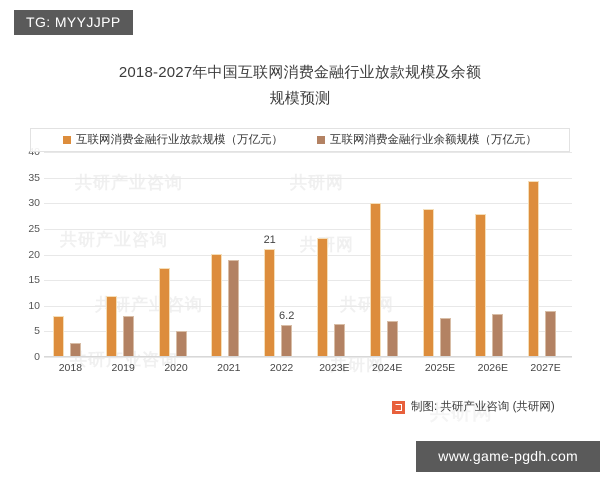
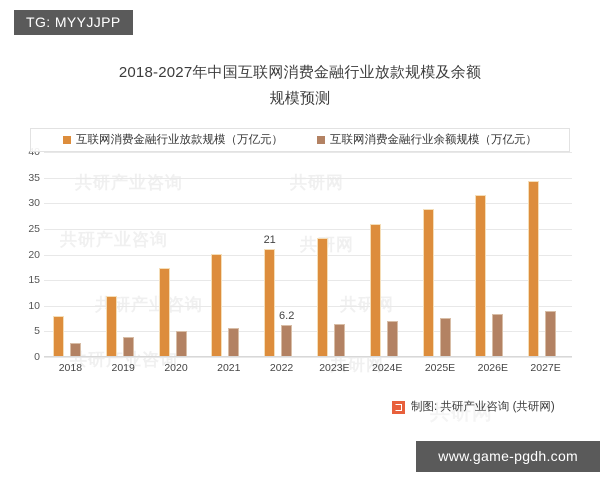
互联网消费金融行业余额规模（万亿元）/2019: 8 -> 4
互联网消费金融行业余额规模（万亿元）/2021: 19 -> 6
互联网消费金融行业放款规模（万亿元）/2024E: 30 -> 26
互联网消费金融行业放款规模（万亿元）/2026E: 28 -> 32
